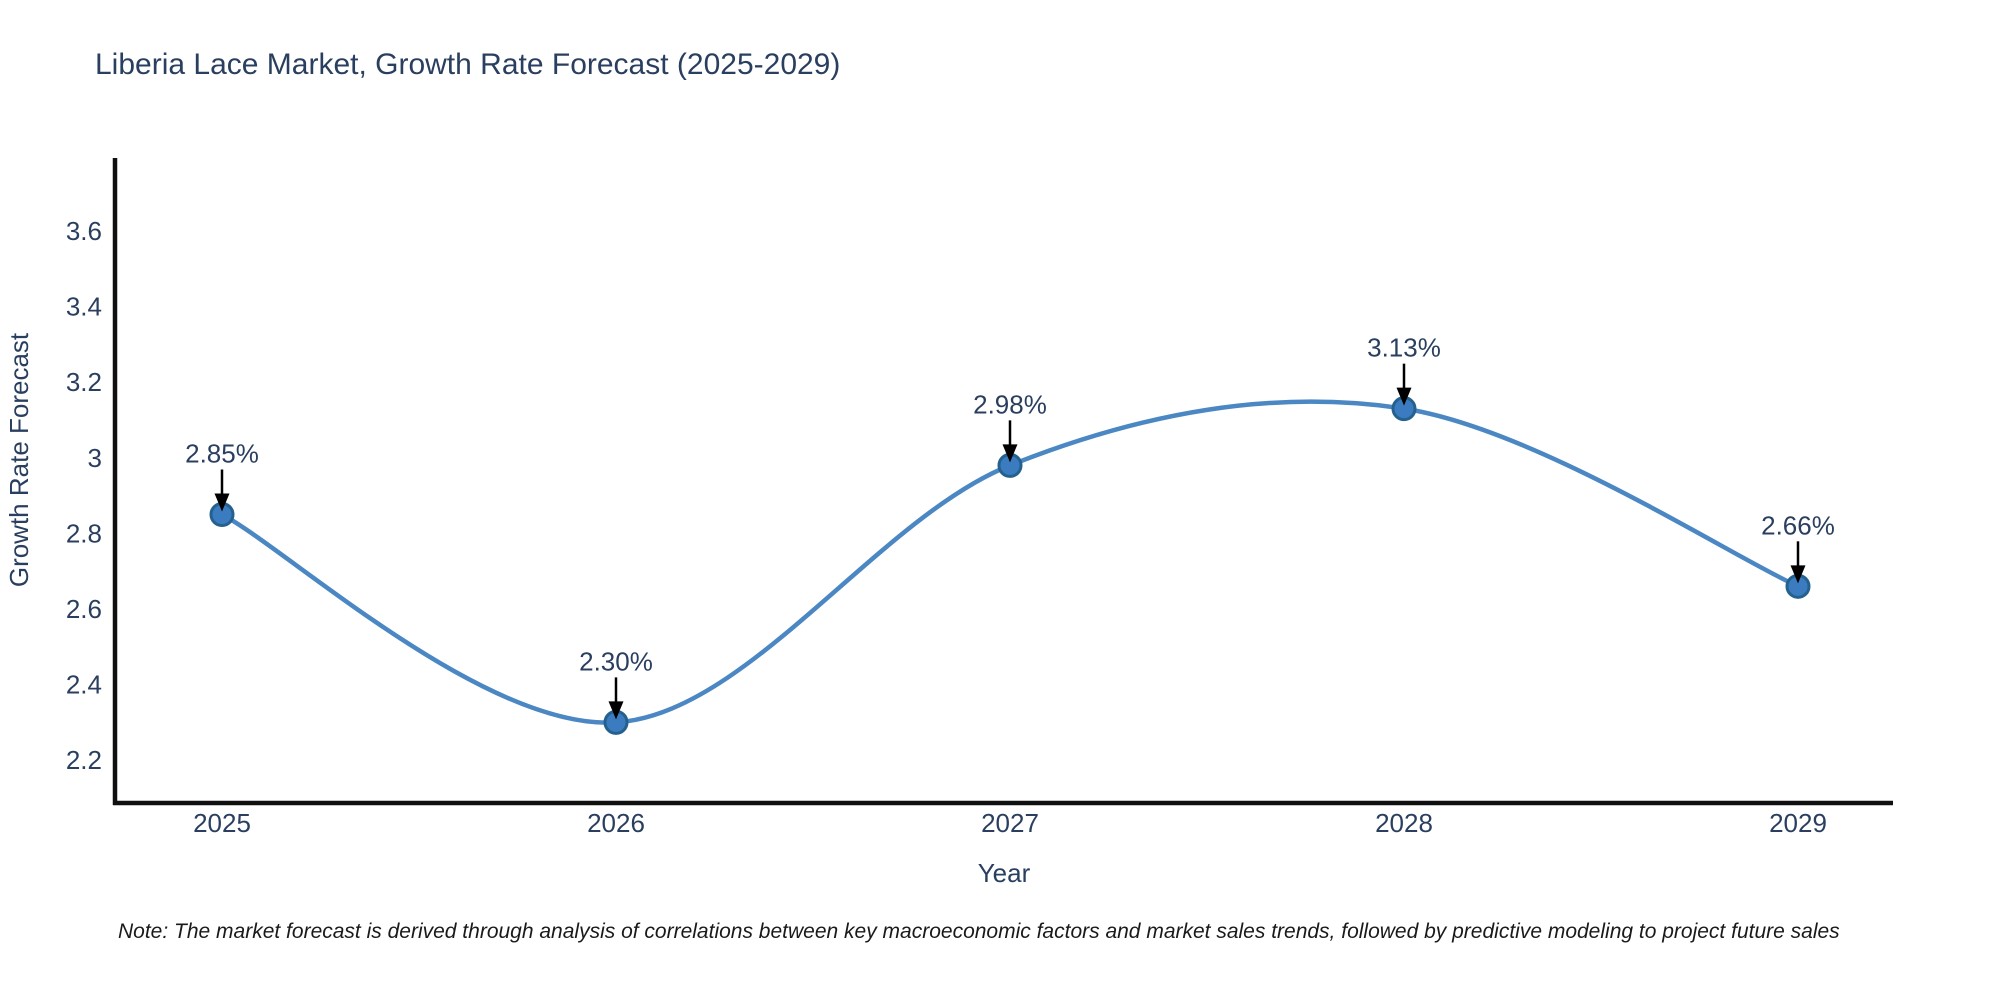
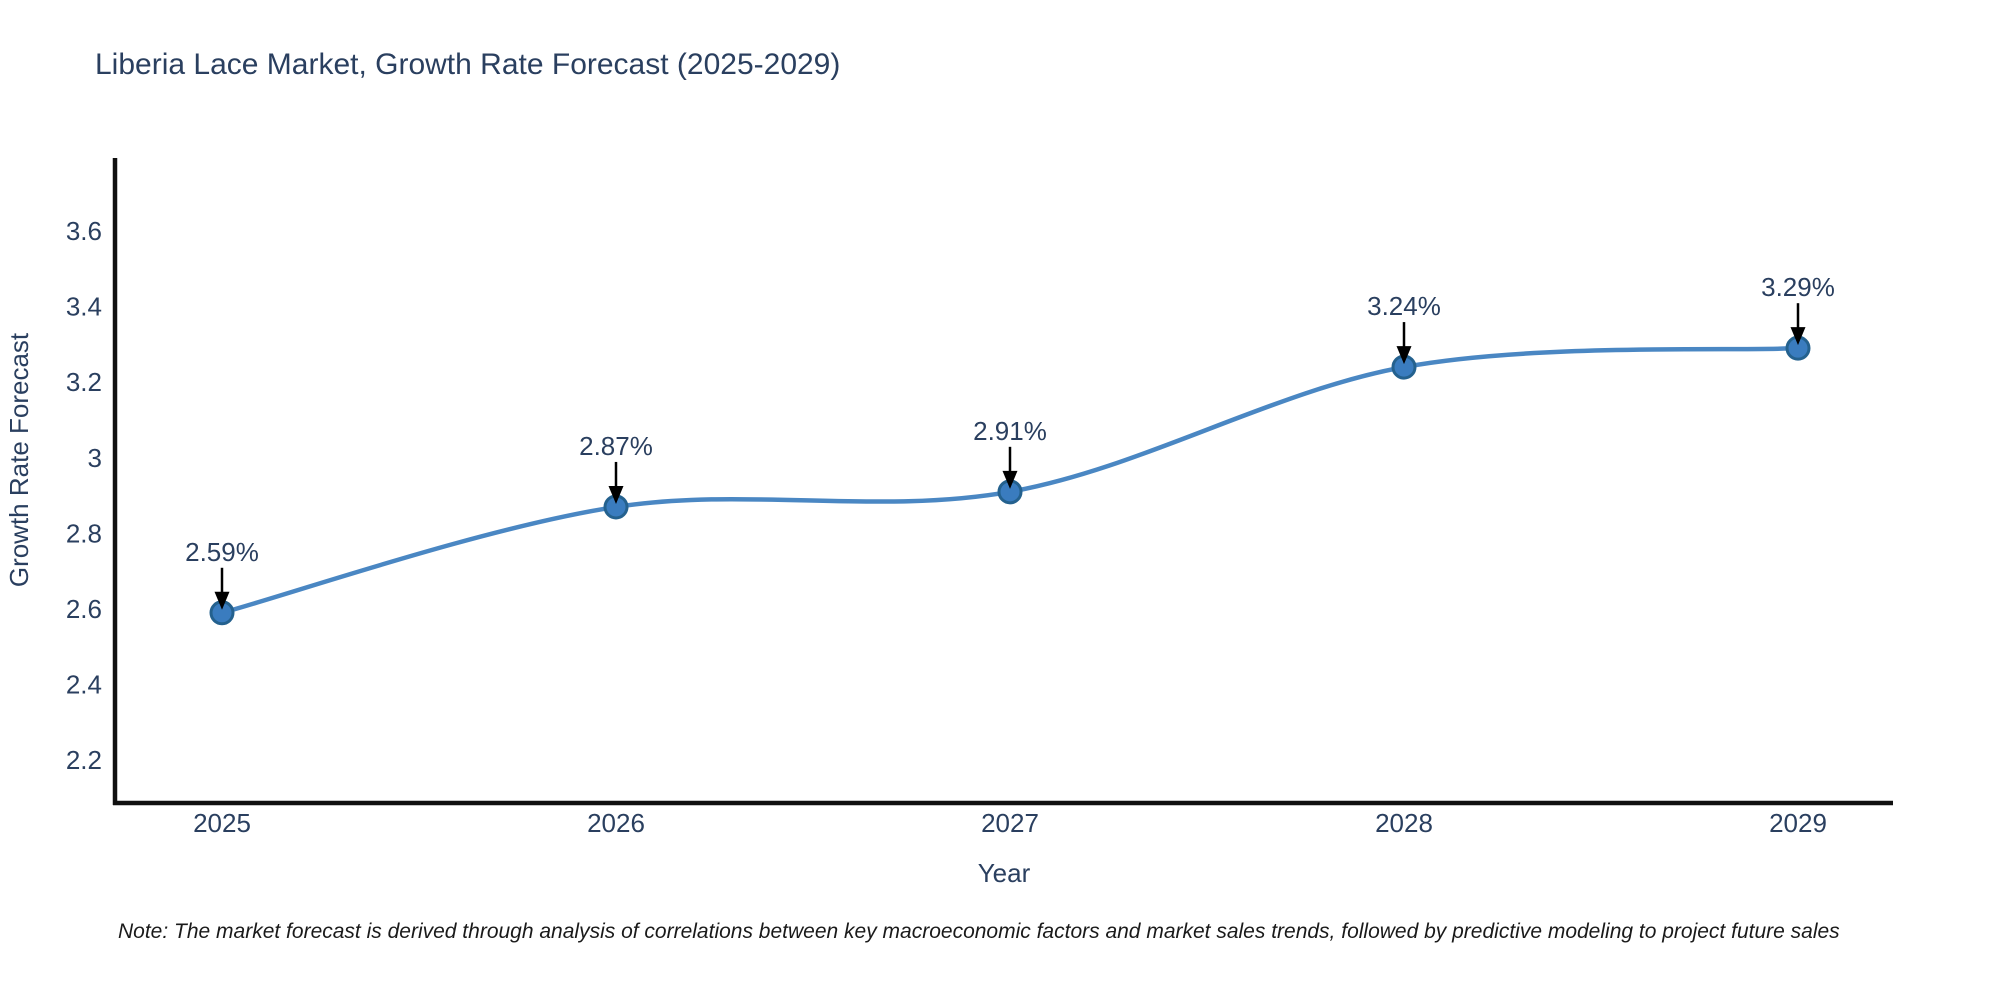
2025: 2.85% -> 2.59%
2026: 2.30% -> 2.87%
2027: 2.98% -> 2.91%
2028: 3.13% -> 3.24%
2029: 2.66% -> 3.29%
